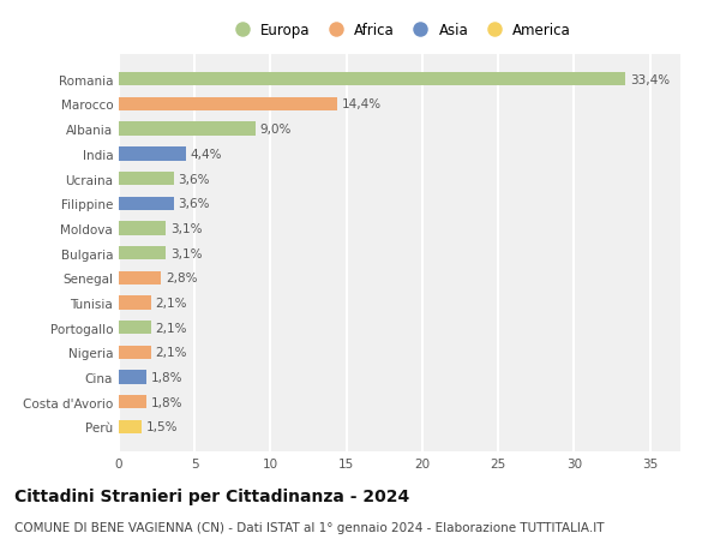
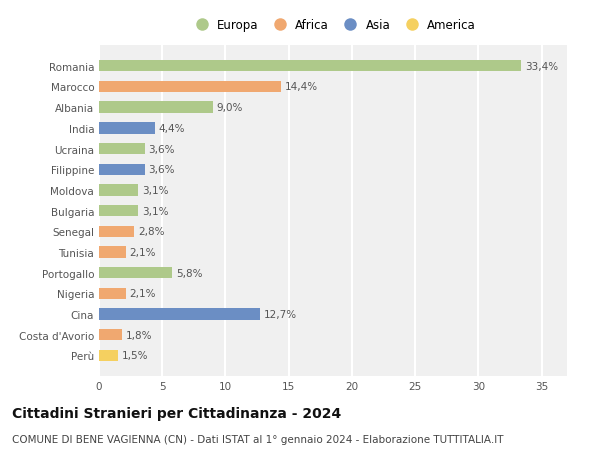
Portogallo: 2,1% -> 5,8%
Cina: 1,8% -> 12,7%
